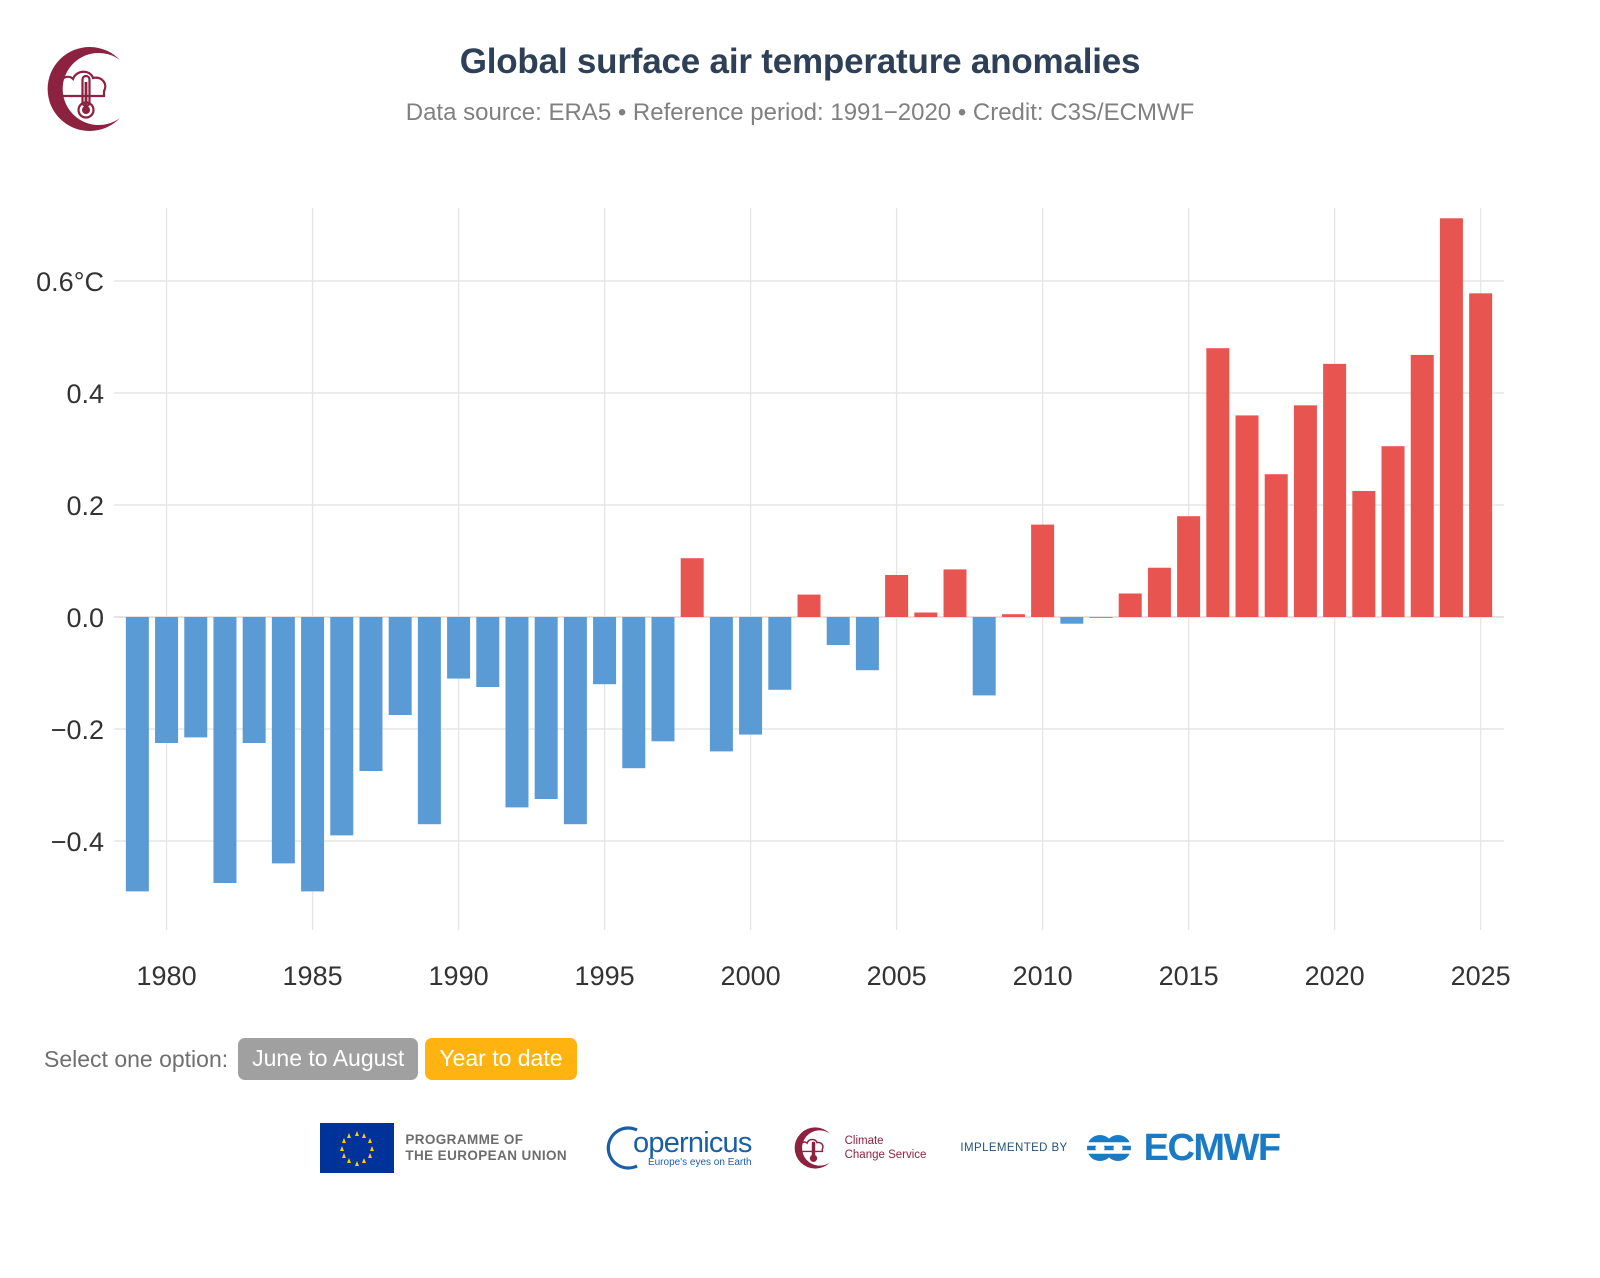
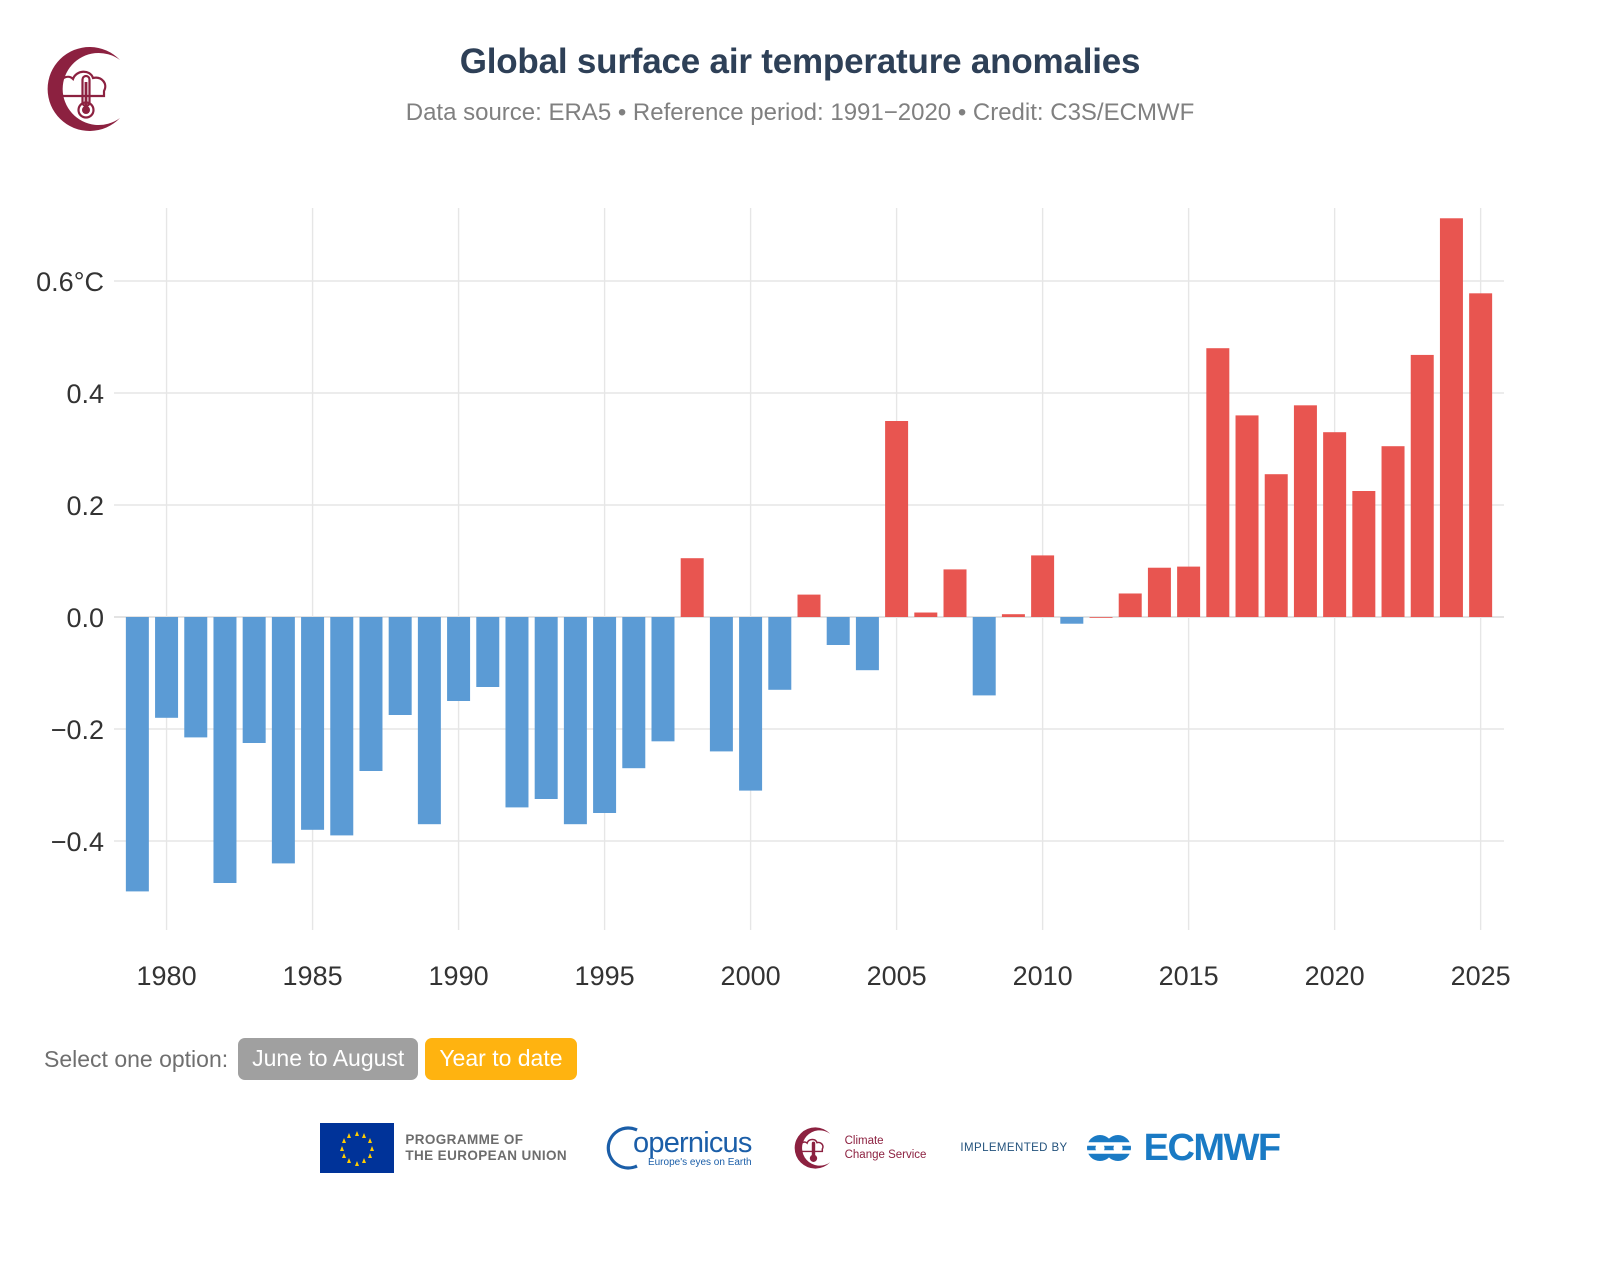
1980: -0.23 -> -0.18
1985: -0.49 -> -0.38
1990: -0.11 -> -0.15
1995: -0.12 -> -0.35
2000: -0.21 -> -0.31
2005: 0.07 -> 0.35
2010: 0.17 -> 0.11
2015: 0.18 -> 0.09
2020: 0.45 -> 0.33
